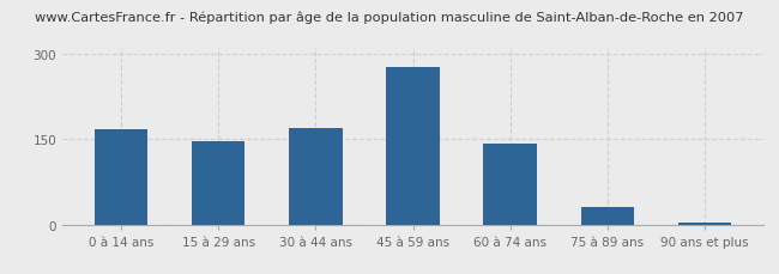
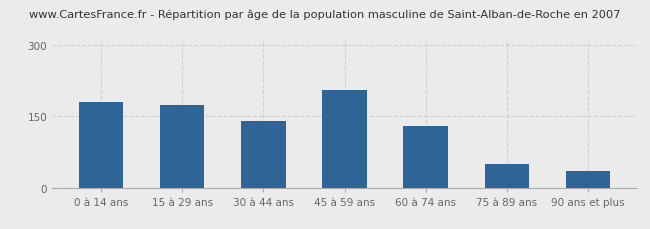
0 à 14 ans: 168 -> 180
15 à 29 ans: 146 -> 175
30 à 44 ans: 170 -> 140
45 à 59 ans: 278 -> 205
60 à 74 ans: 142 -> 130
75 à 89 ans: 30 -> 50
90 ans et plus: 3 -> 35
